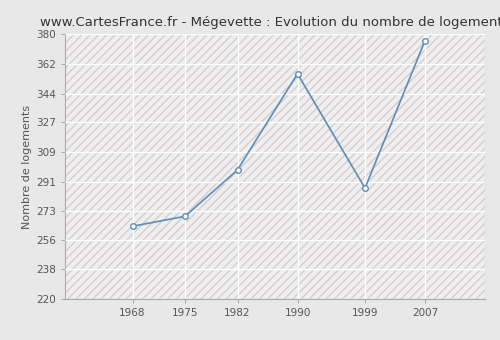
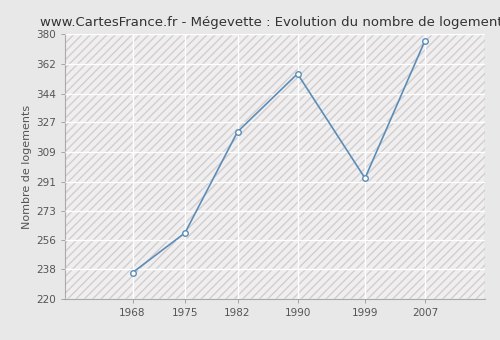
1968: 264 -> 236
1975: 270 -> 260
1982: 298 -> 321
1999: 287 -> 293
